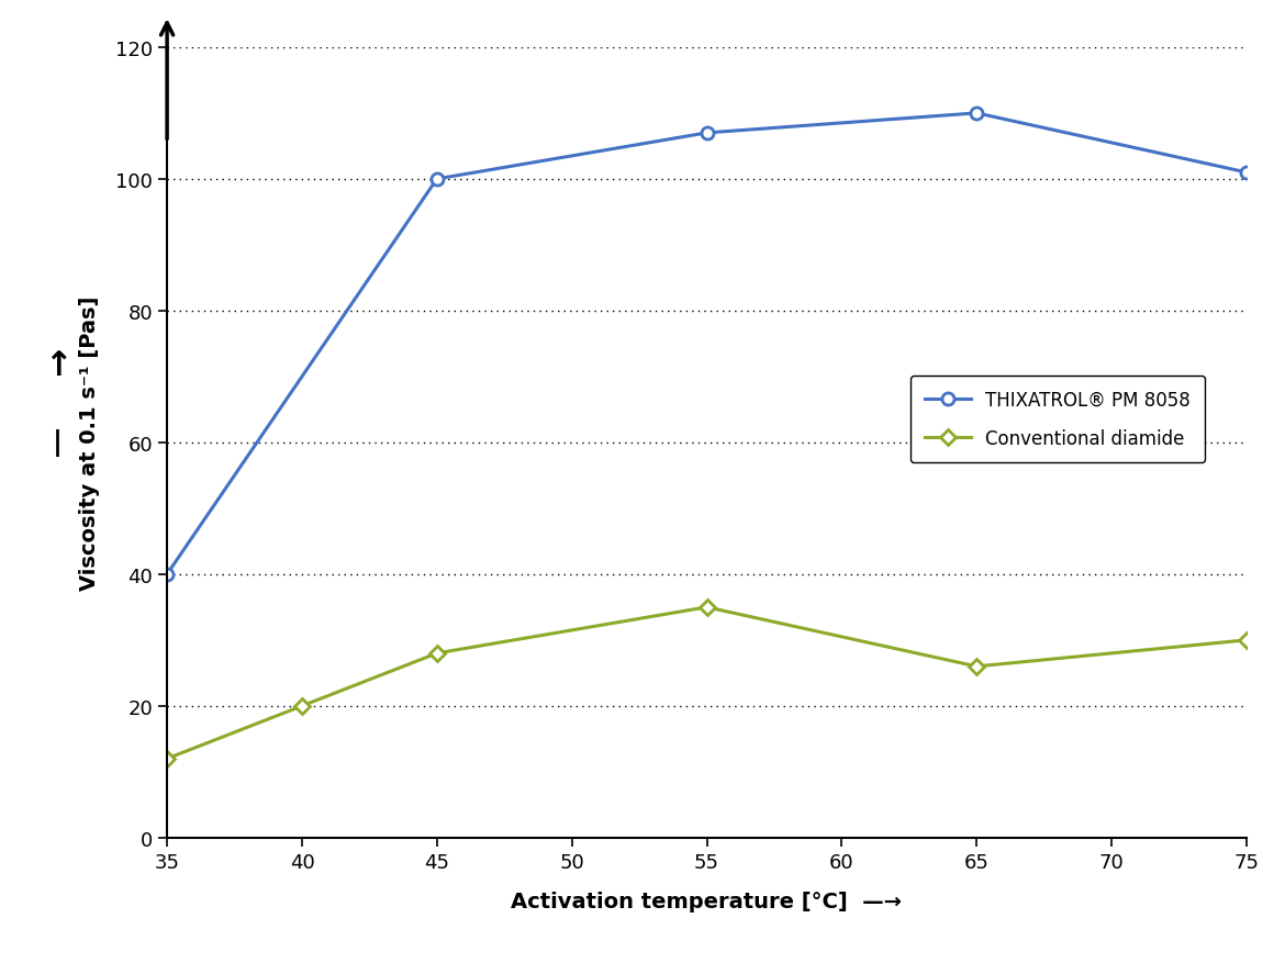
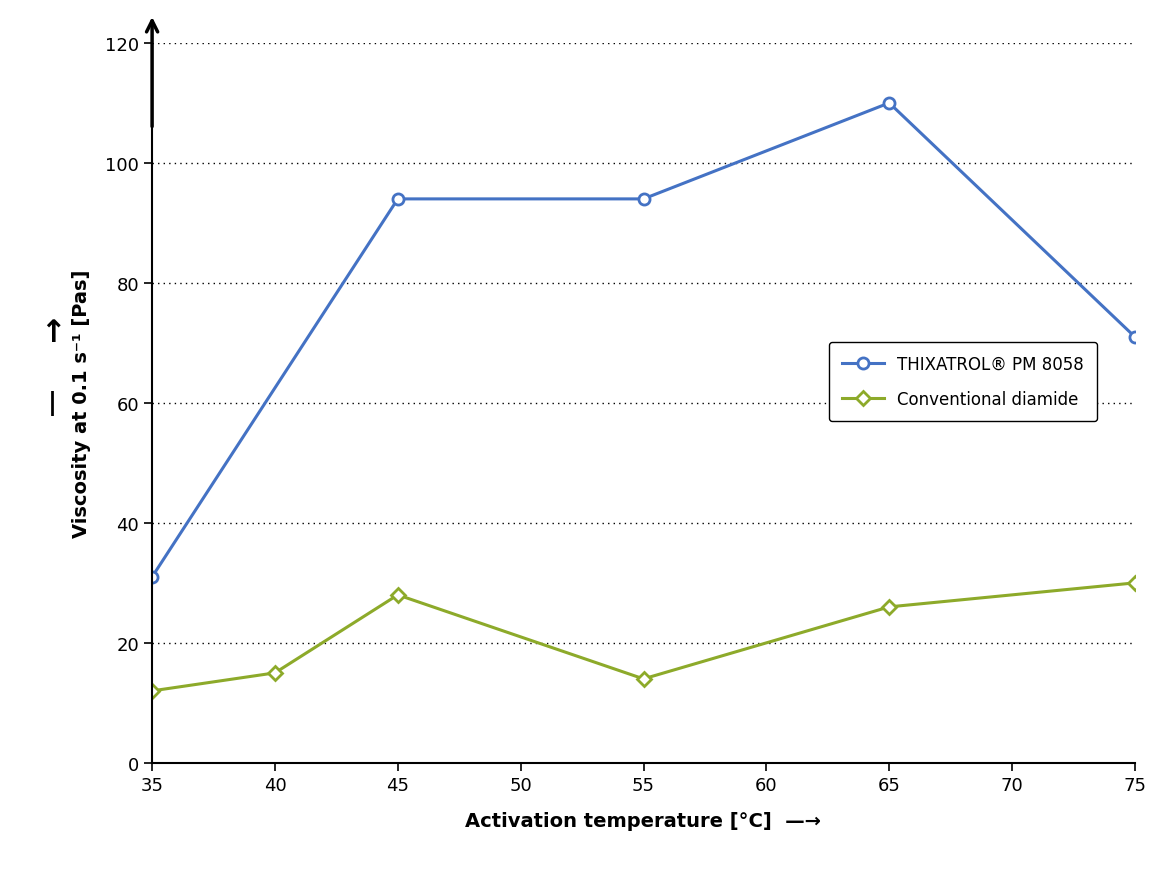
THIXATROL® PM 8058/35: 40 -> 31
Conventional diamide/40: 20 -> 15
THIXATROL® PM 8058/45: 100 -> 94
THIXATROL® PM 8058/55: 107 -> 94
Conventional diamide/55: 35 -> 14
THIXATROL® PM 8058/75: 101 -> 71
